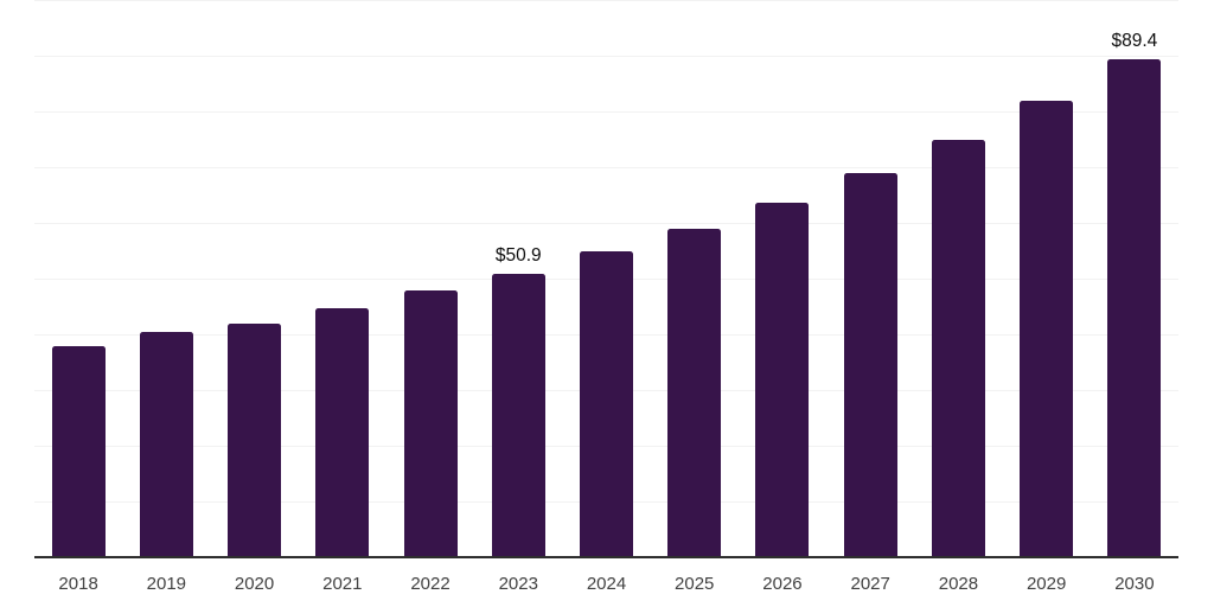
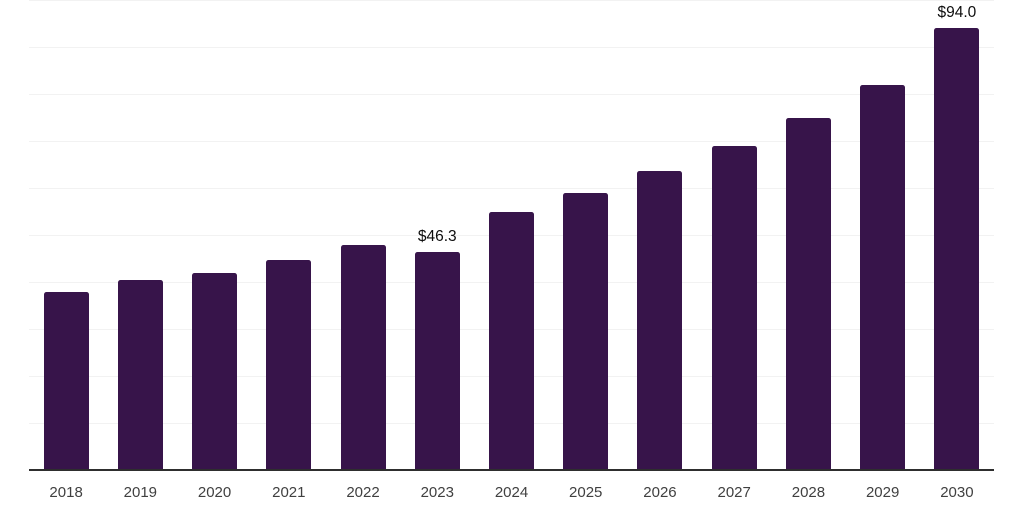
2023: $50.9 -> $46.3
2030: $89.4 -> $94.0
